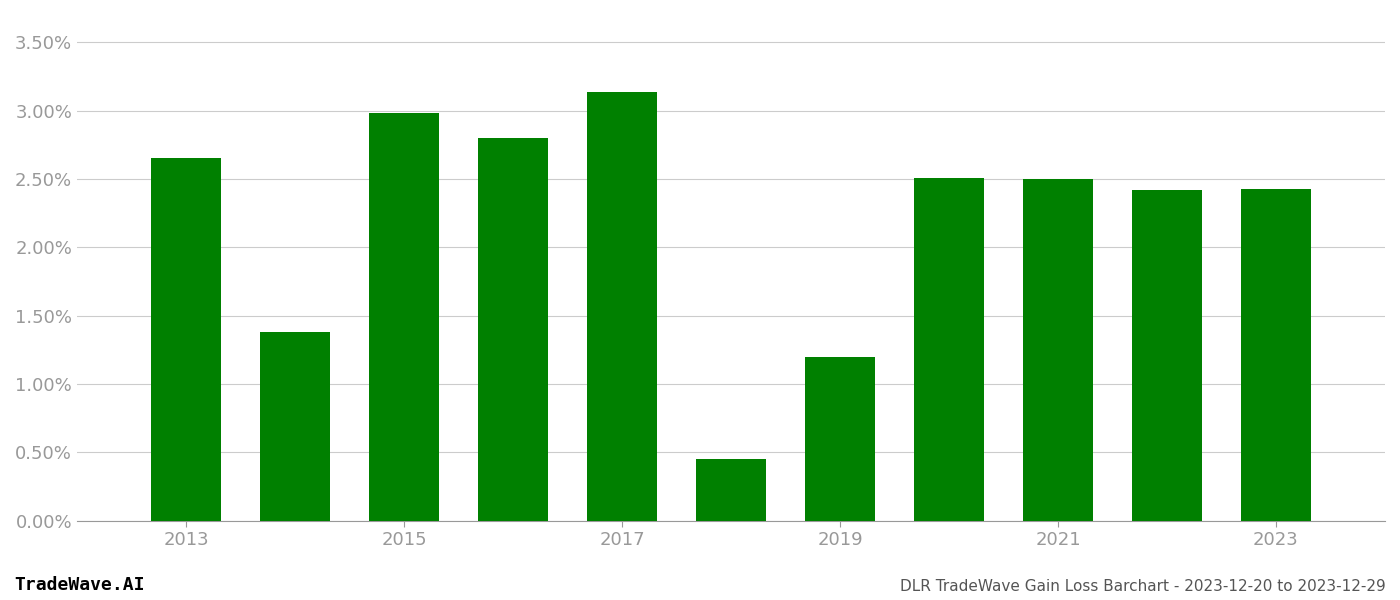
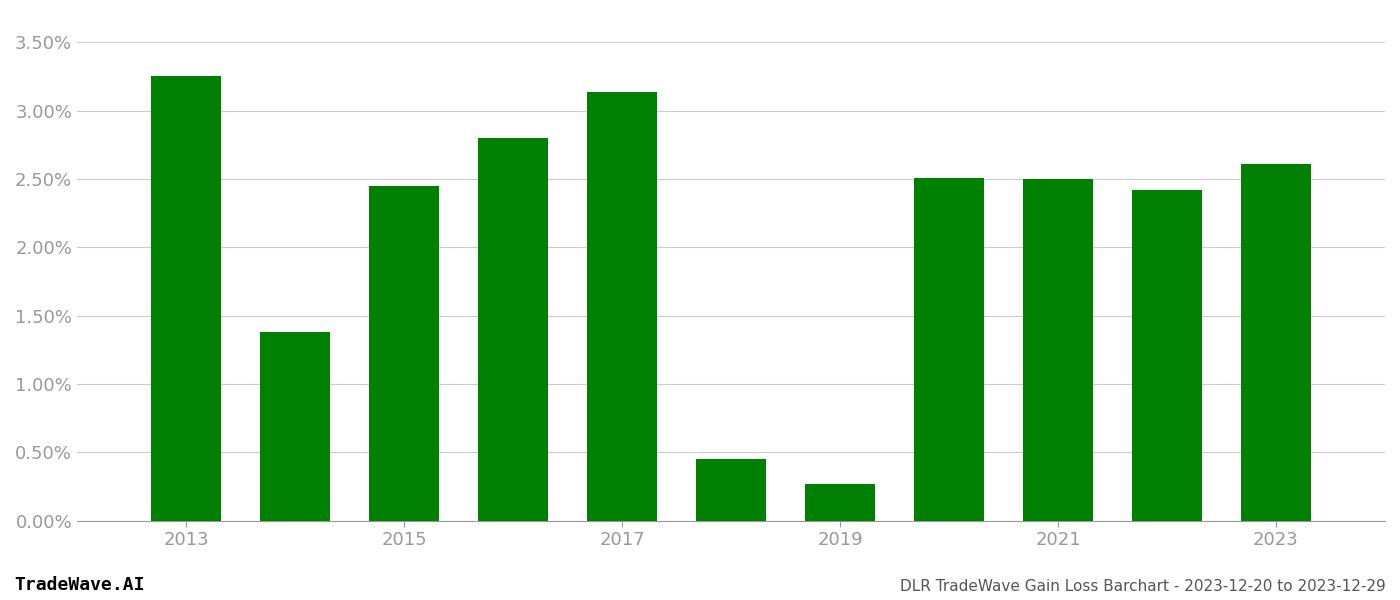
2013: 2.65% -> 3.25%
2015: 2.98% -> 2.45%
2019: 1.20% -> 0.27%
2023: 2.43% -> 2.61%
